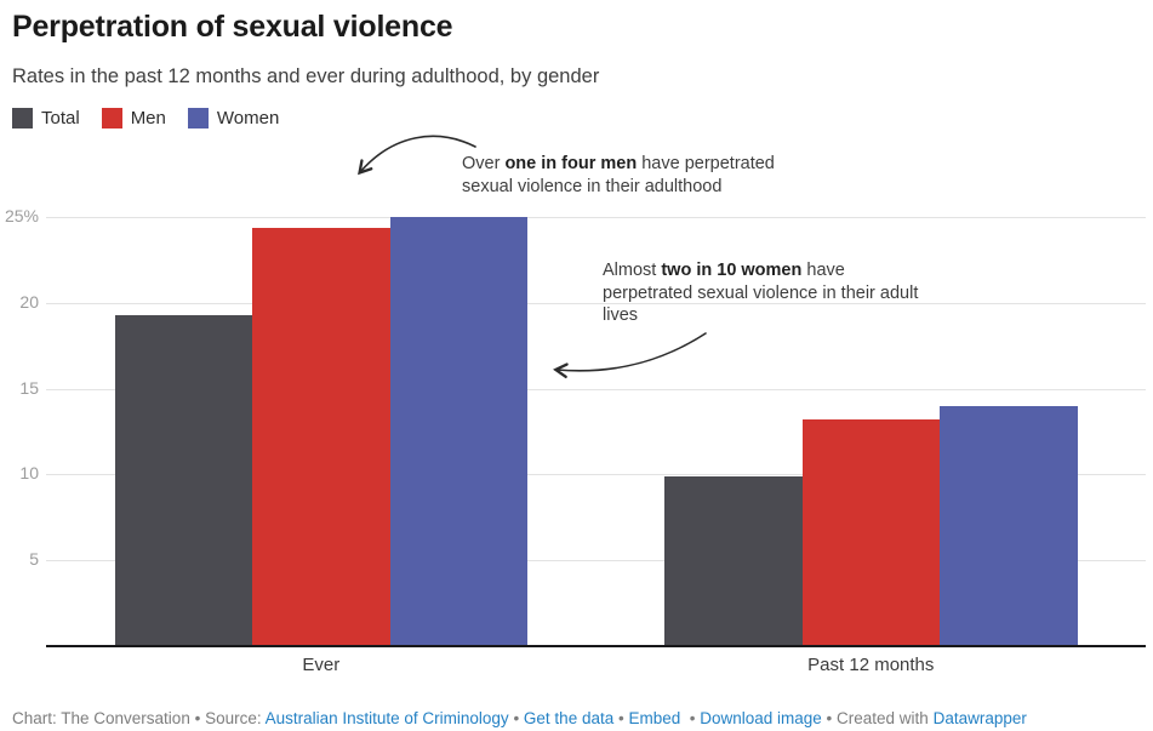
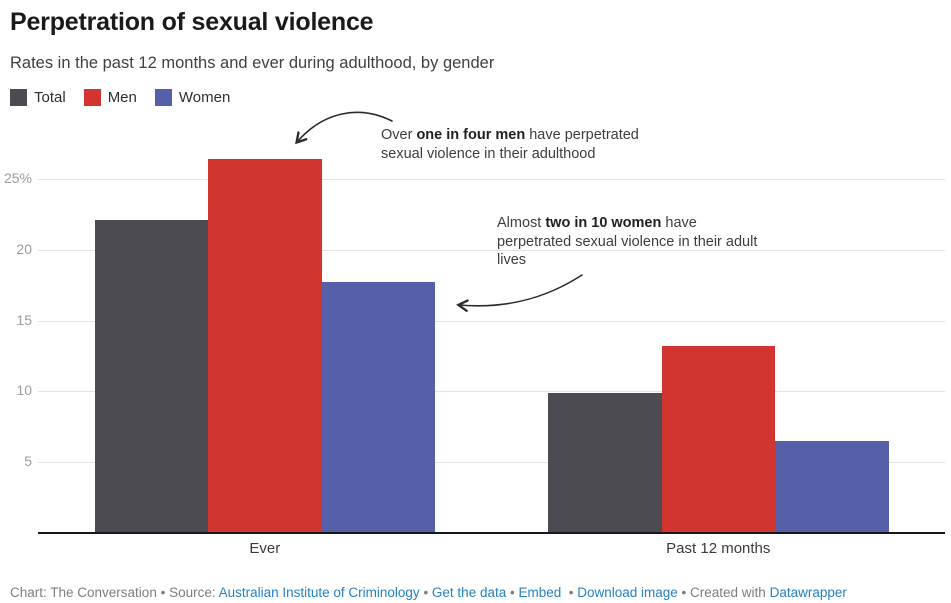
Total/Ever: 19.3% -> 22.1%
Men/Ever: 24.4% -> 26.4%
Women/Ever: 25.0% -> 17.7%
Women/Past 12 months: 14.0% -> 6.5%
